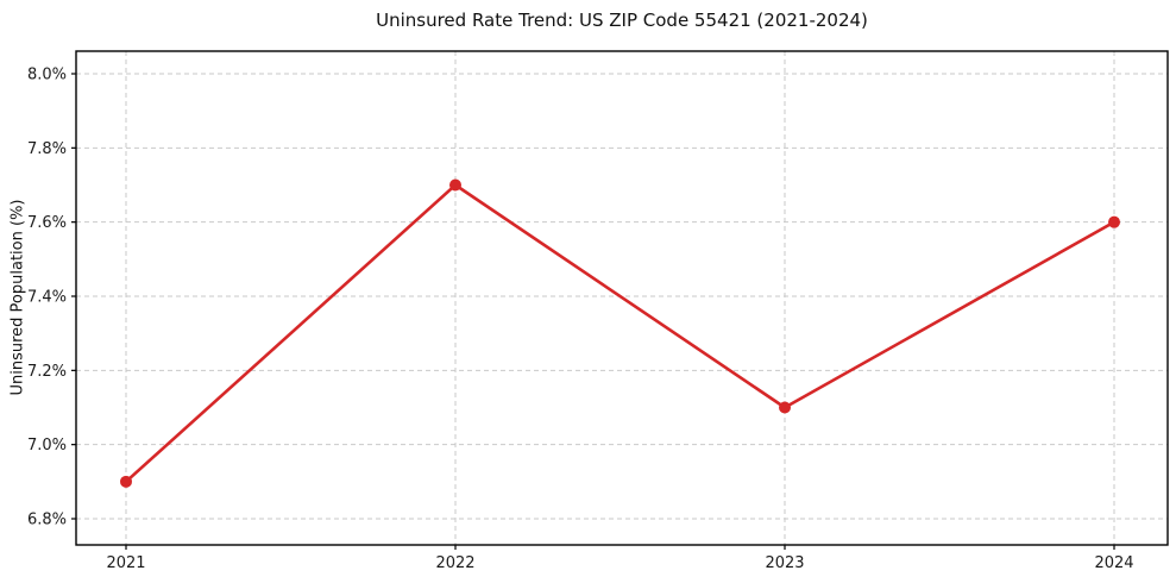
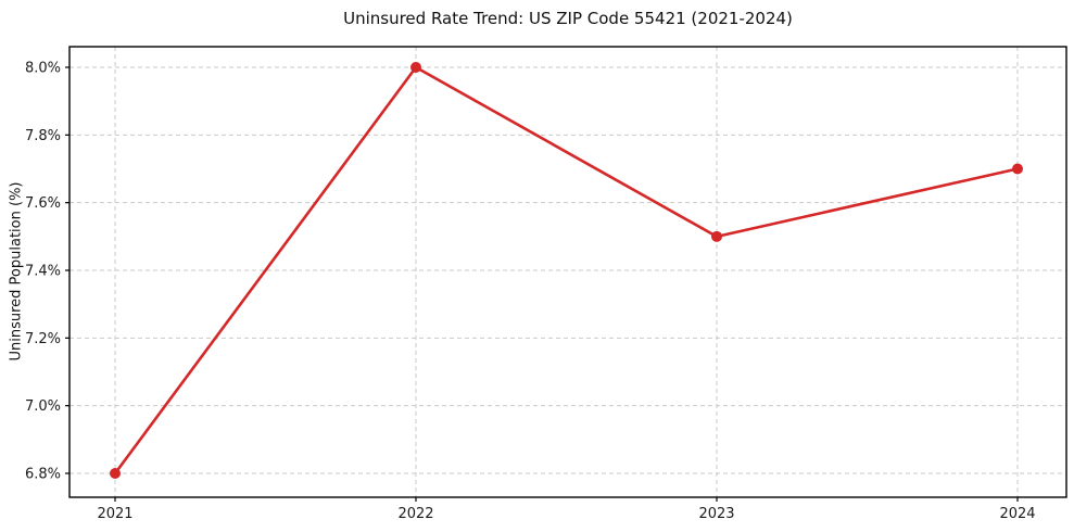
2021: 6.9% -> 6.8%
2022: 7.7% -> 8.0%
2023: 7.1% -> 7.5%
2024: 7.6% -> 7.7%
